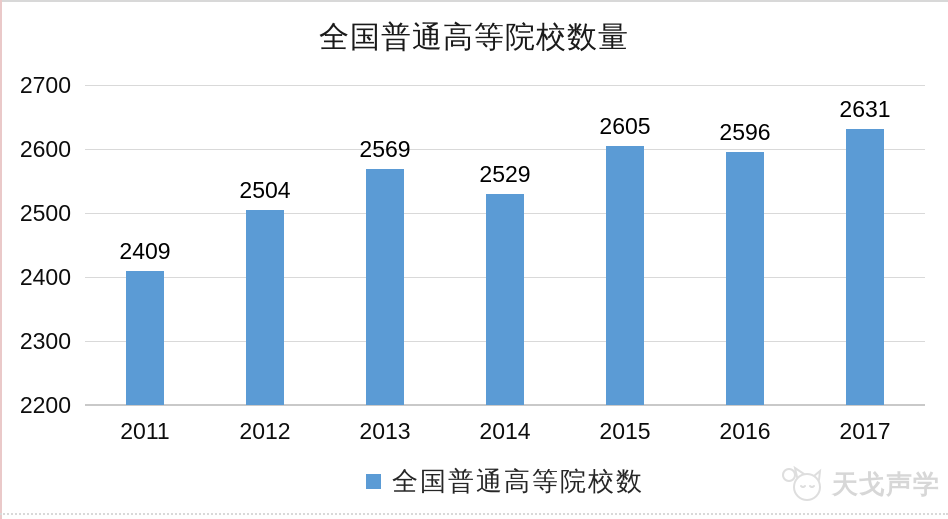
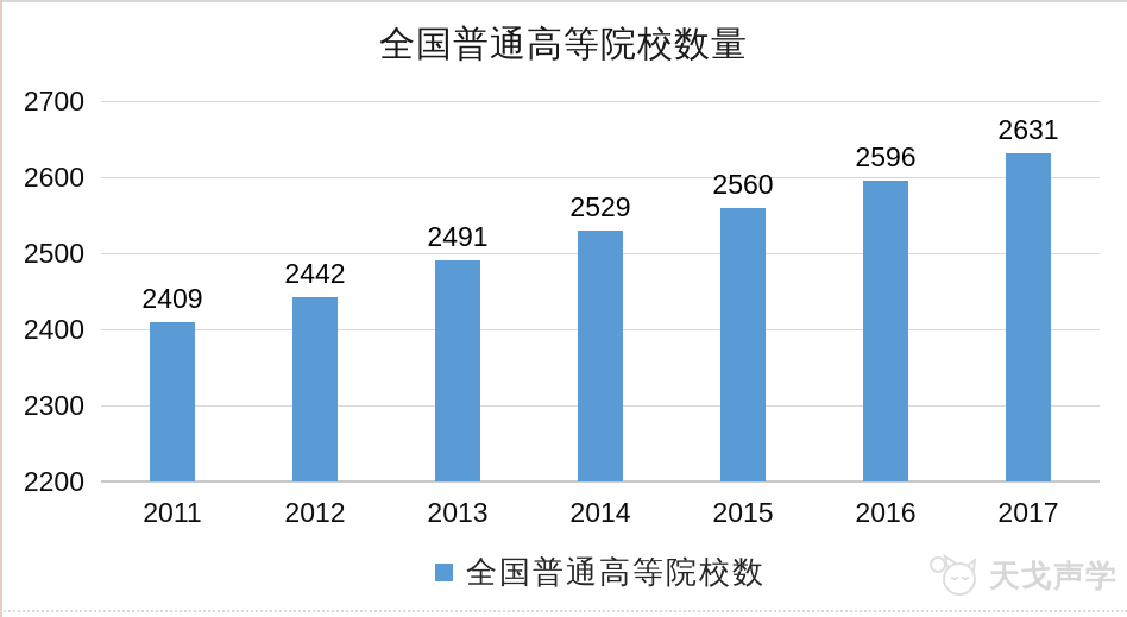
2012: 2504 -> 2442
2013: 2569 -> 2491
2015: 2605 -> 2560
